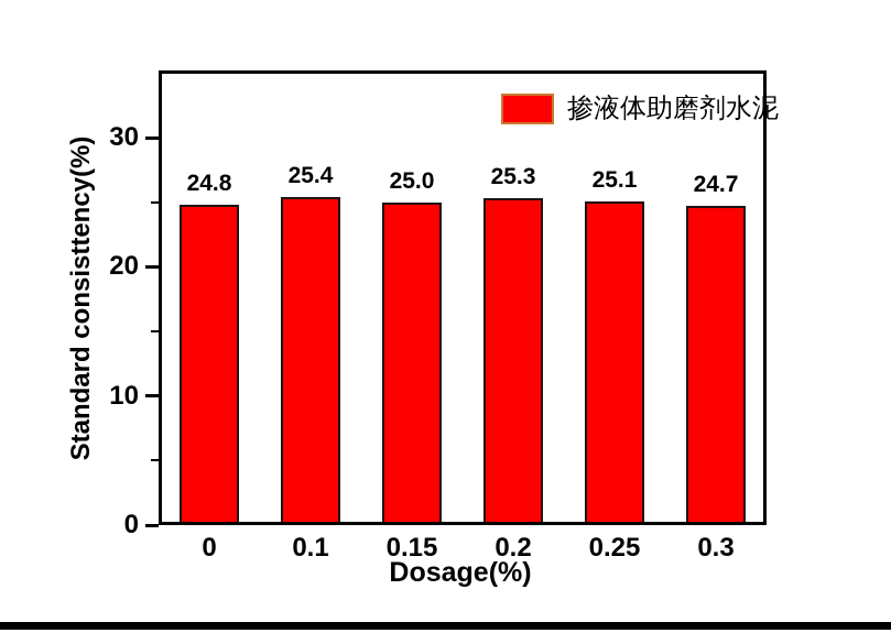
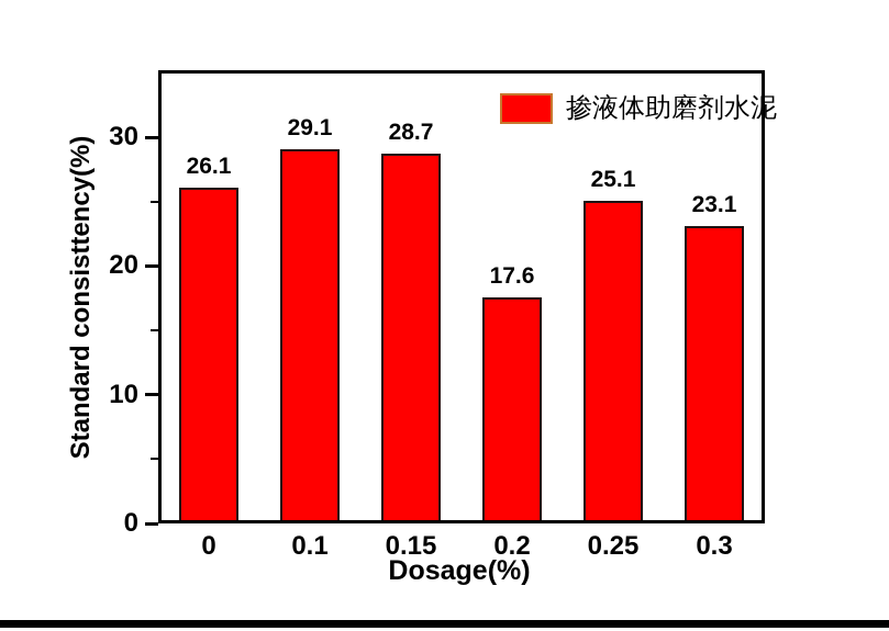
0: 24.8 -> 26.1
0.1: 25.4 -> 29.1
0.15: 25.0 -> 28.7
0.2: 25.3 -> 17.6
0.3: 24.7 -> 23.1
